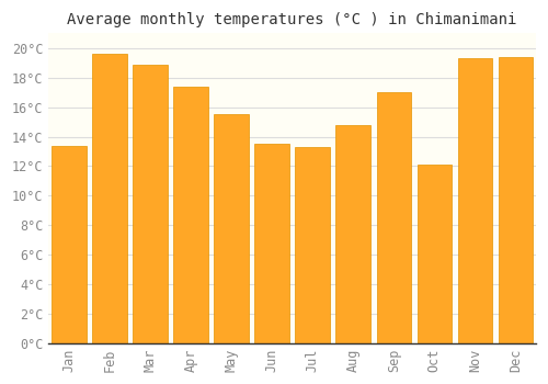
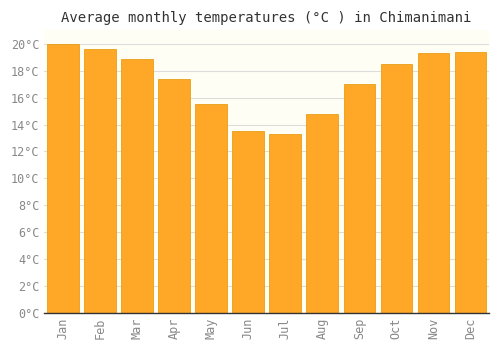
Jan: 13.4°C -> 20.0°C
Oct: 12.1°C -> 18.5°C
